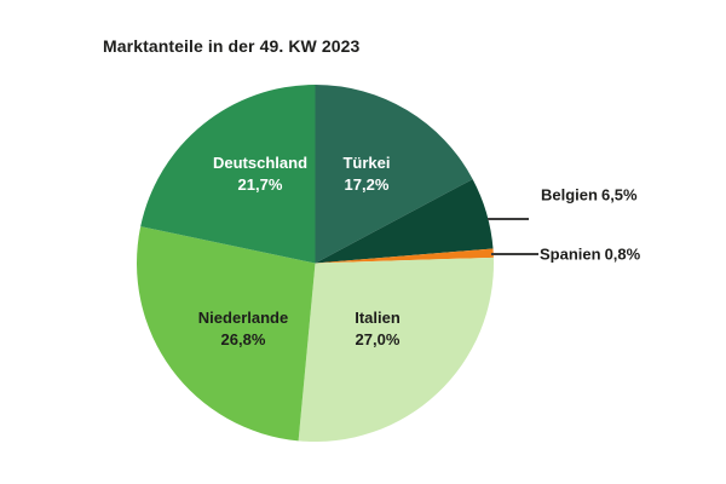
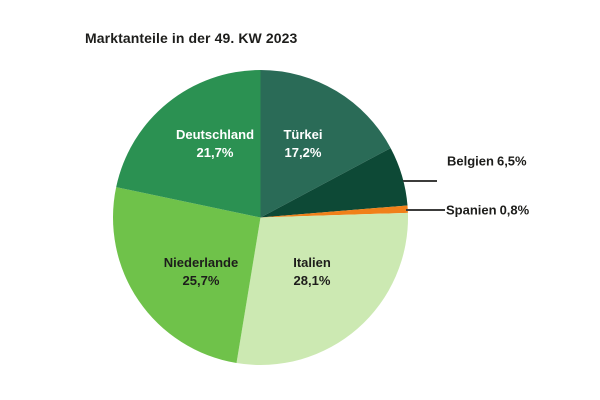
Italien: 27,0% -> 28,1%
Niederlande: 26,8% -> 25,7%
